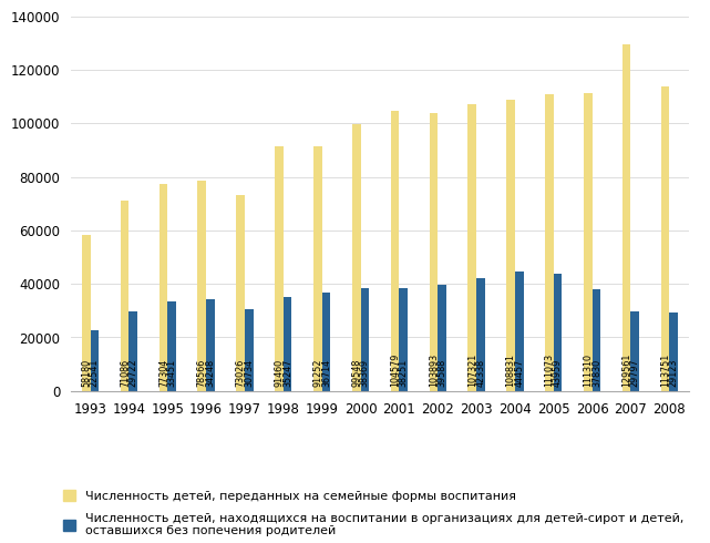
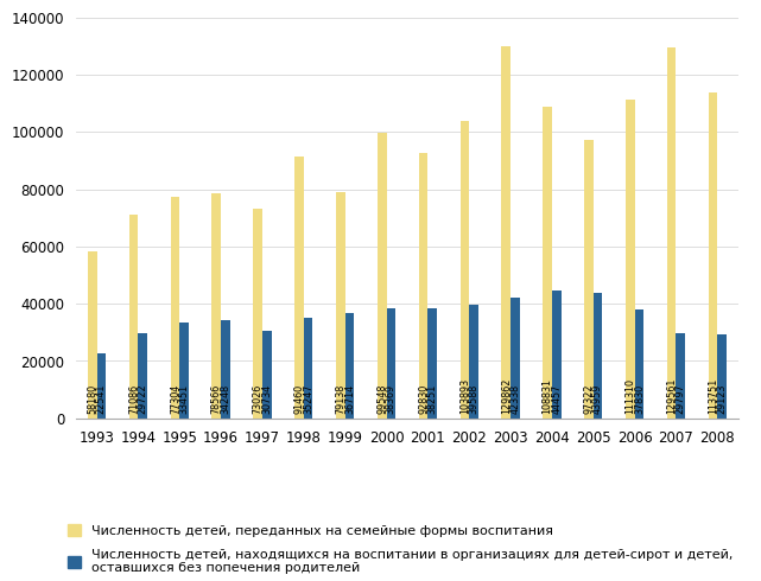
Численность детей, переданных на семейные формы воспитания/1999: 91252 -> 79138
Численность детей, переданных на семейные формы воспитания/2001: 104579 -> 92830
Численность детей, переданных на семейные формы воспитания/2003: 107321 -> 129862
Численность детей, переданных на семейные формы воспитания/2005: 111073 -> 97322
